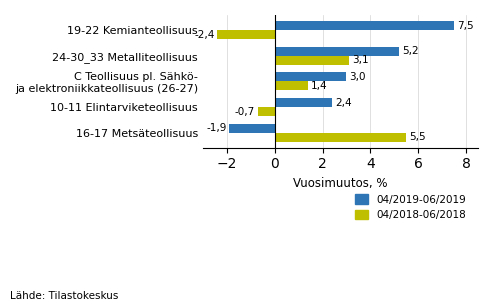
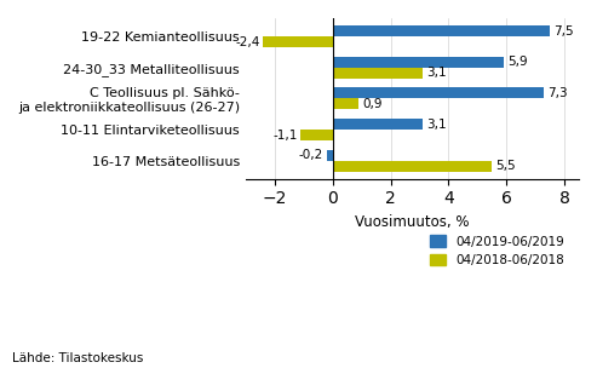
04/2019-06/2019/24-30_33 Metalliteollisuus: 5,2 -> 5,9
04/2019-06/2019/C Teollisuus pl. Sähkö- ja elektroniikkateollisuus (26-27): 3,0 -> 7,3
04/2018-06/2018/C Teollisuus pl. Sähkö- ja elektroniikkateollisuus (26-27): 1,4 -> 0,9
04/2019-06/2019/10-11 Elintarviketeollisuus: 2,4 -> 3,1
04/2018-06/2018/10-11 Elintarviketeollisuus: -0,7 -> -1,1
04/2019-06/2019/16-17 Metsäteollisuus: -1,9 -> -0,2
